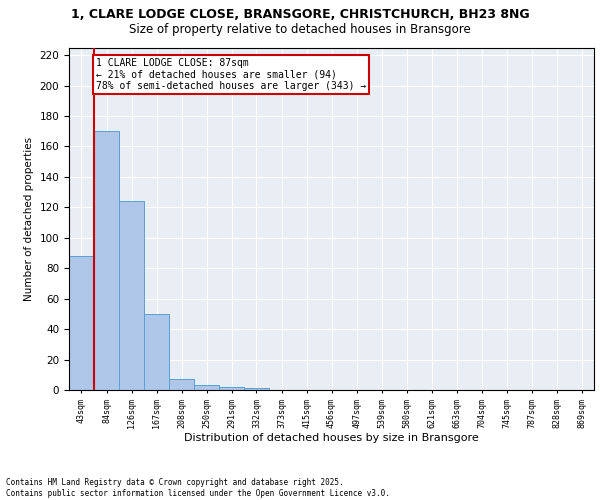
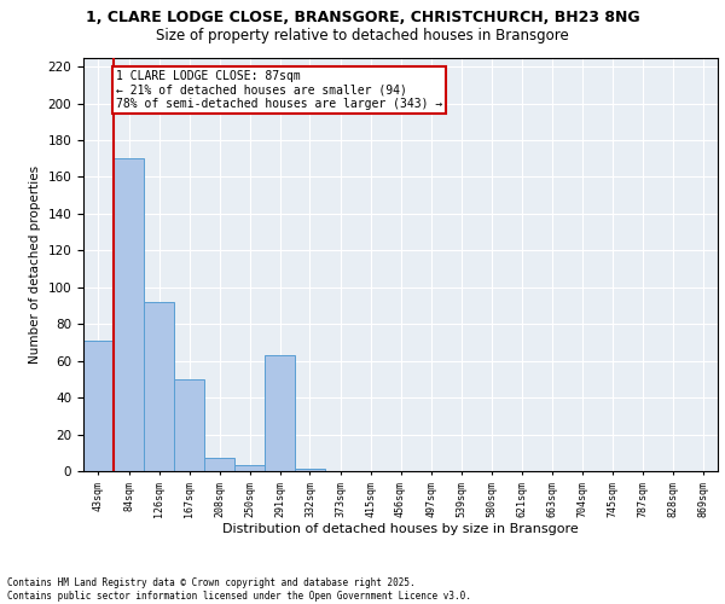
43sqm: 88 -> 71
126sqm: 124 -> 92
291sqm: 2 -> 63
